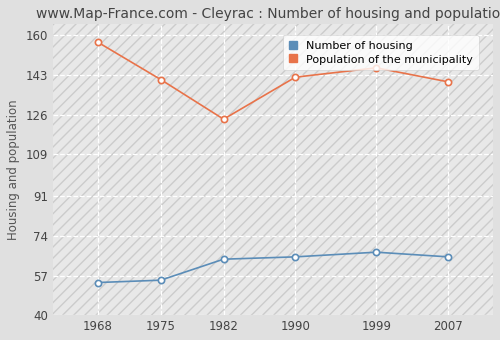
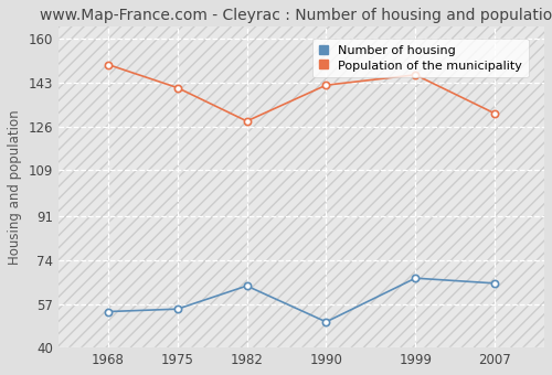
Population of the municipality/1968: 157 -> 150
Population of the municipality/1982: 124 -> 128
Number of housing/1990: 65 -> 50
Population of the municipality/2007: 140 -> 131
